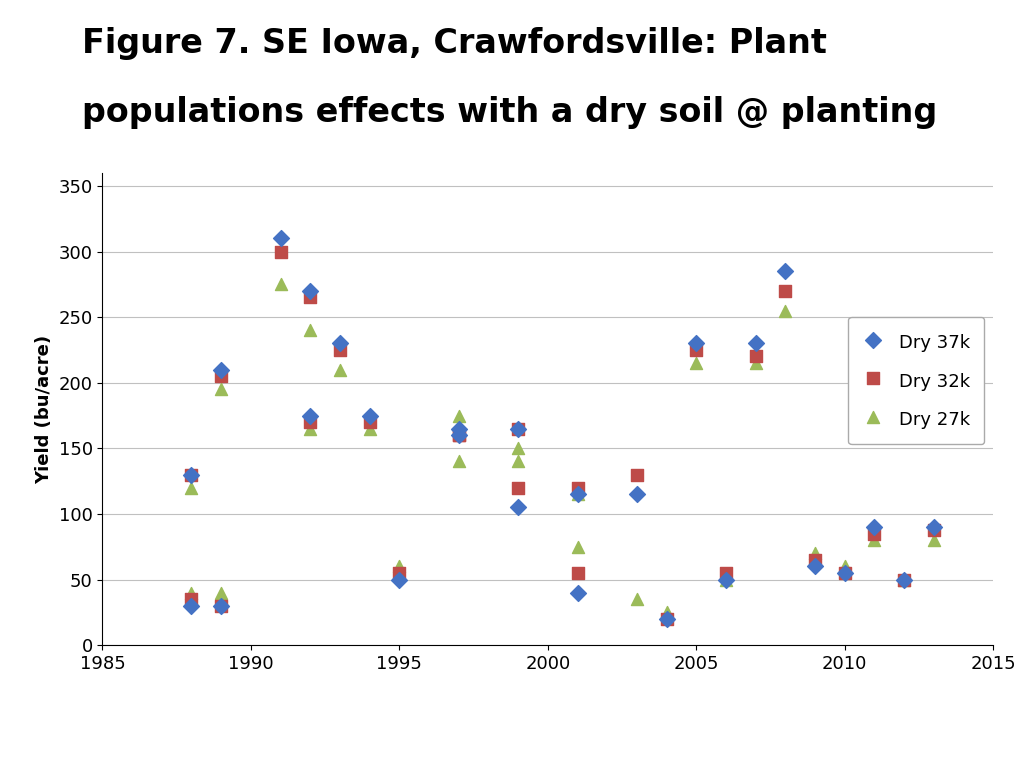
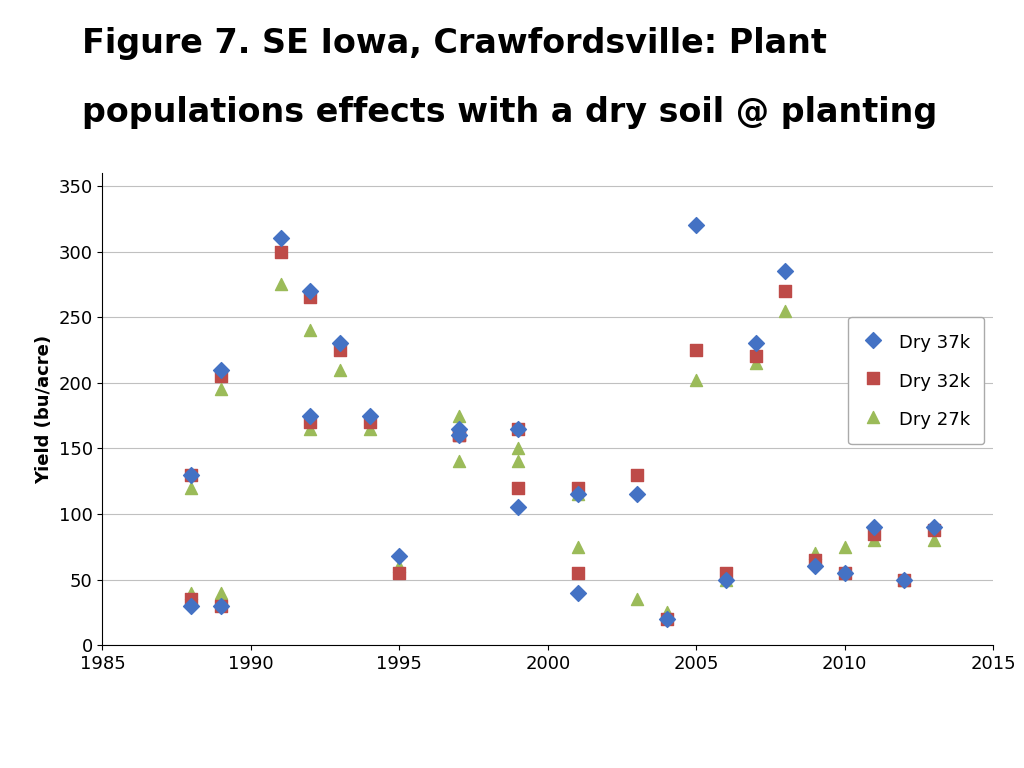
Dry 37k/1995: 50 -> 68
Dry 37k/2005: 230 -> 320
Dry 27k/2005: 215 -> 202
Dry 27k/2010: 60 -> 75
